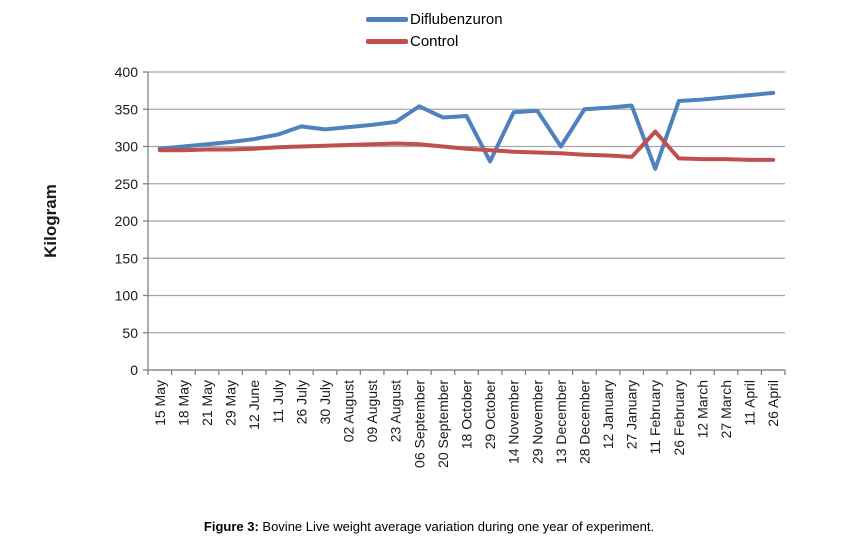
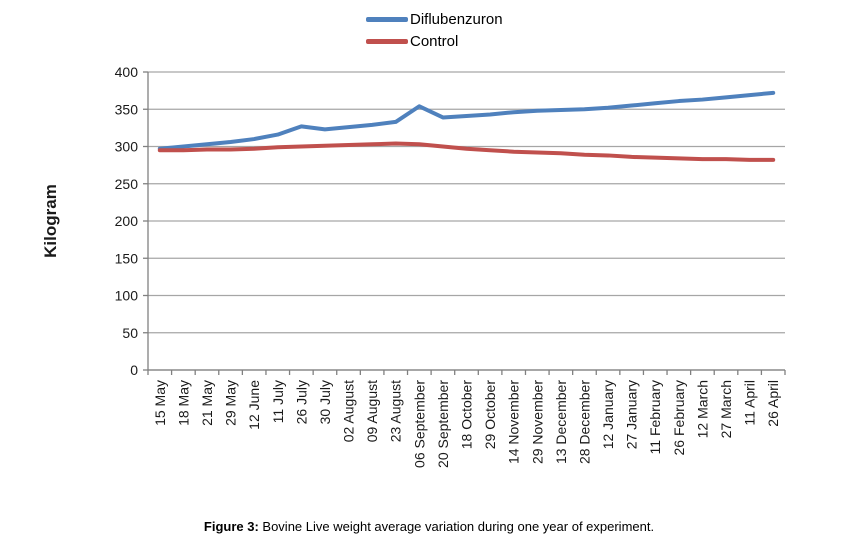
Diflubenzuron/29 October: 280 -> 340
Diflubenzuron/13 December: 300 -> 350
Diflubenzuron/11 February: 270 -> 360
Control/11 February: 320 -> 280
